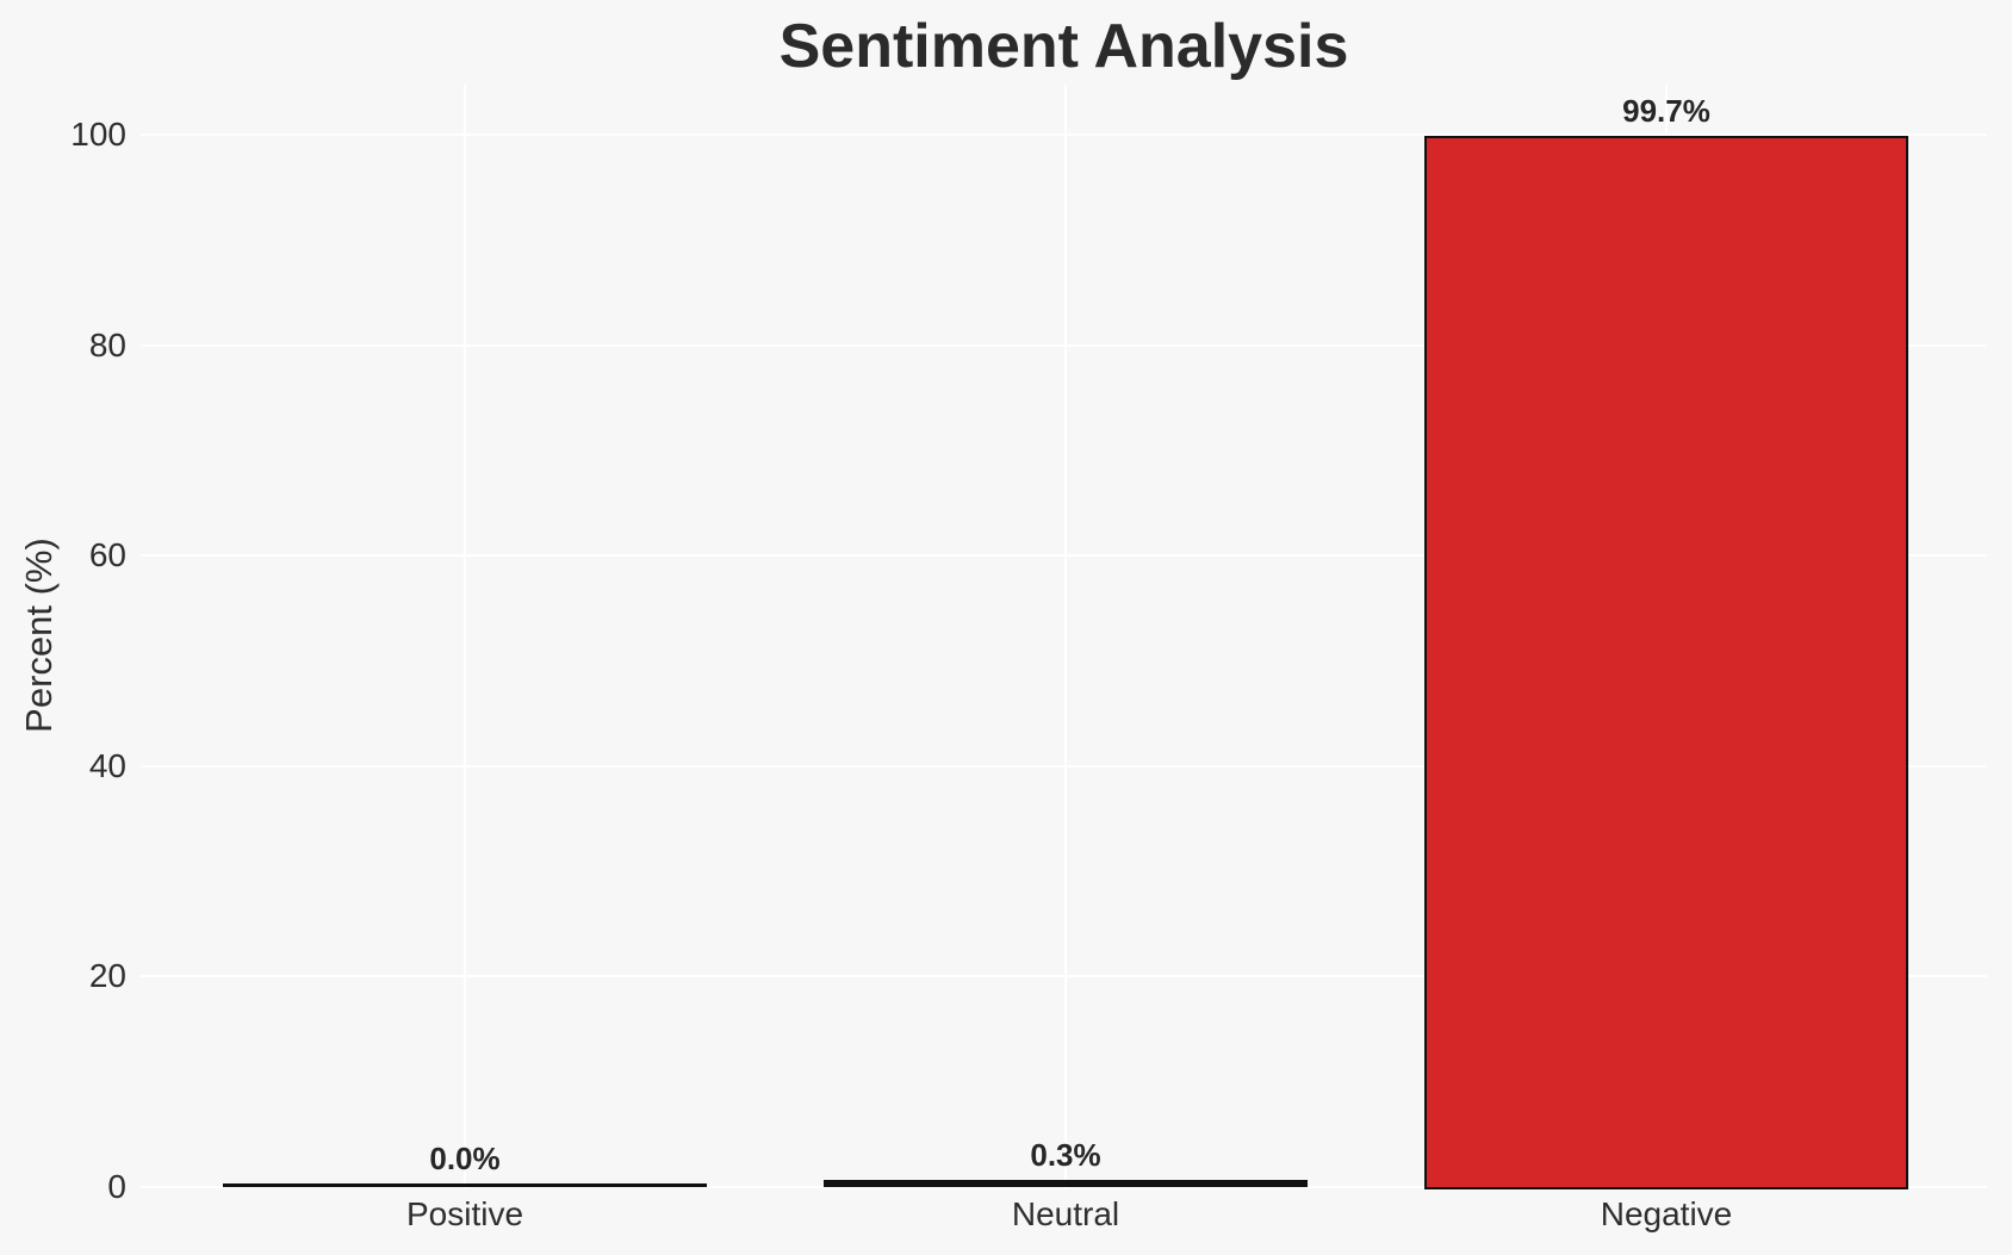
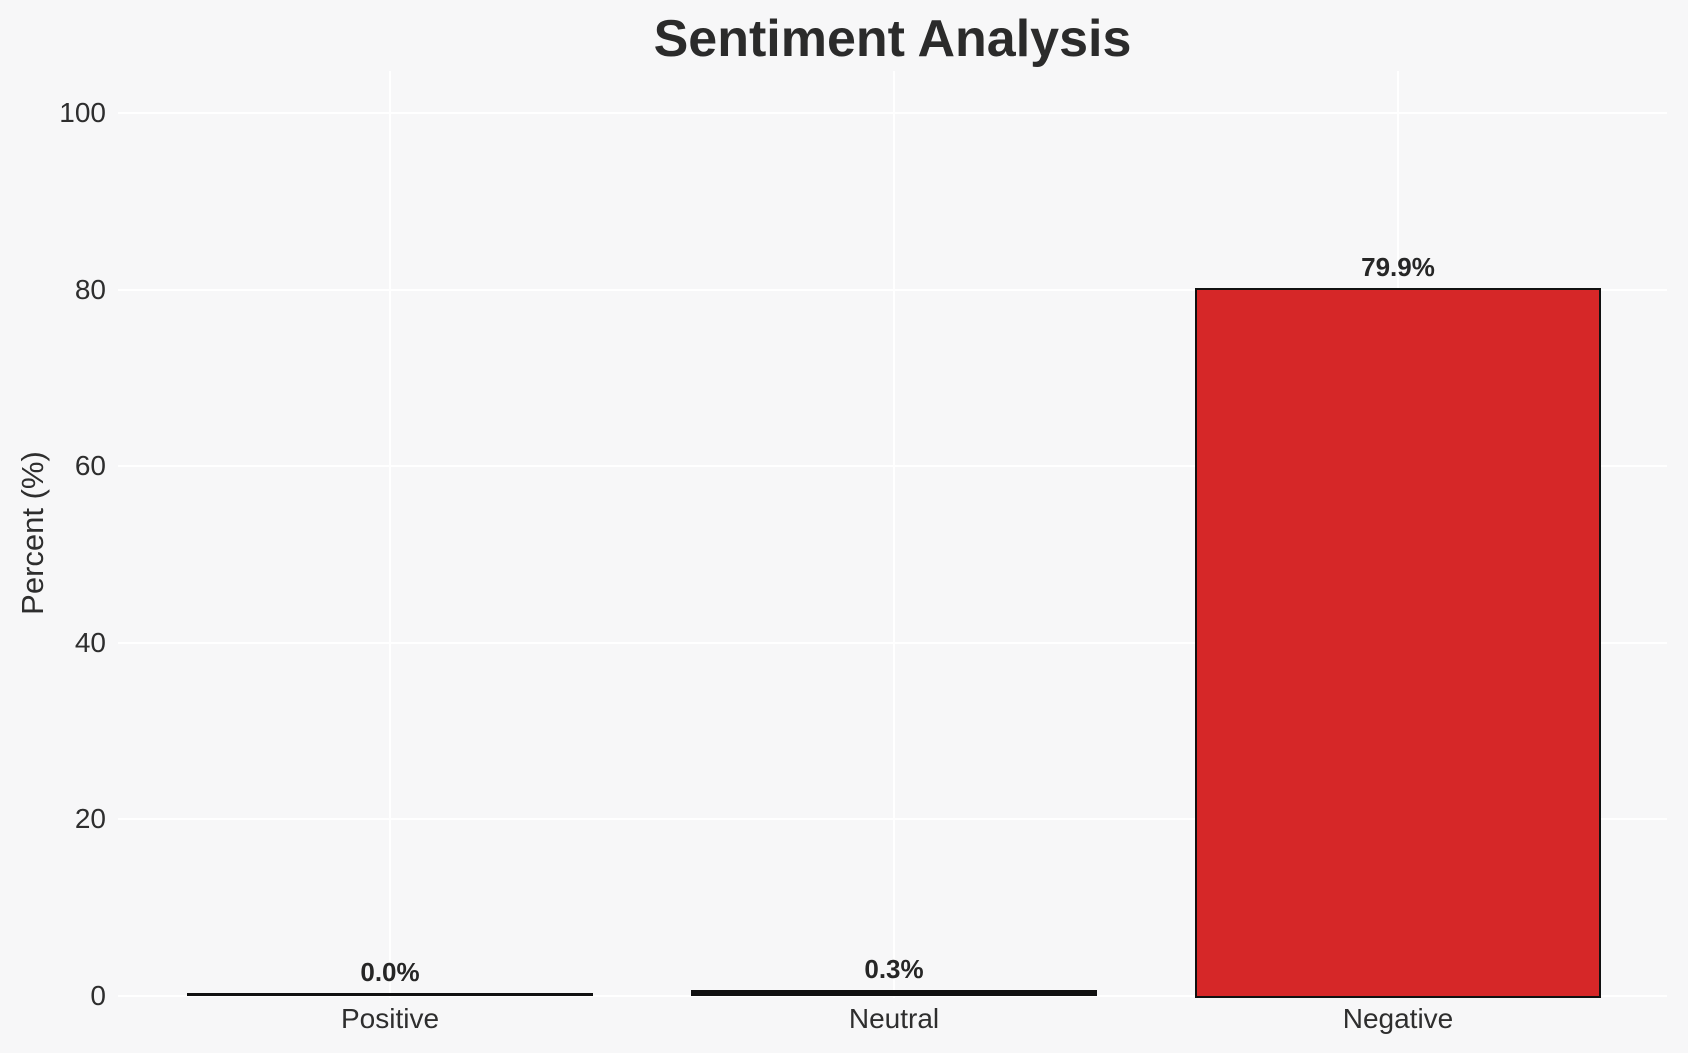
Negative: 99.7% -> 79.9%
